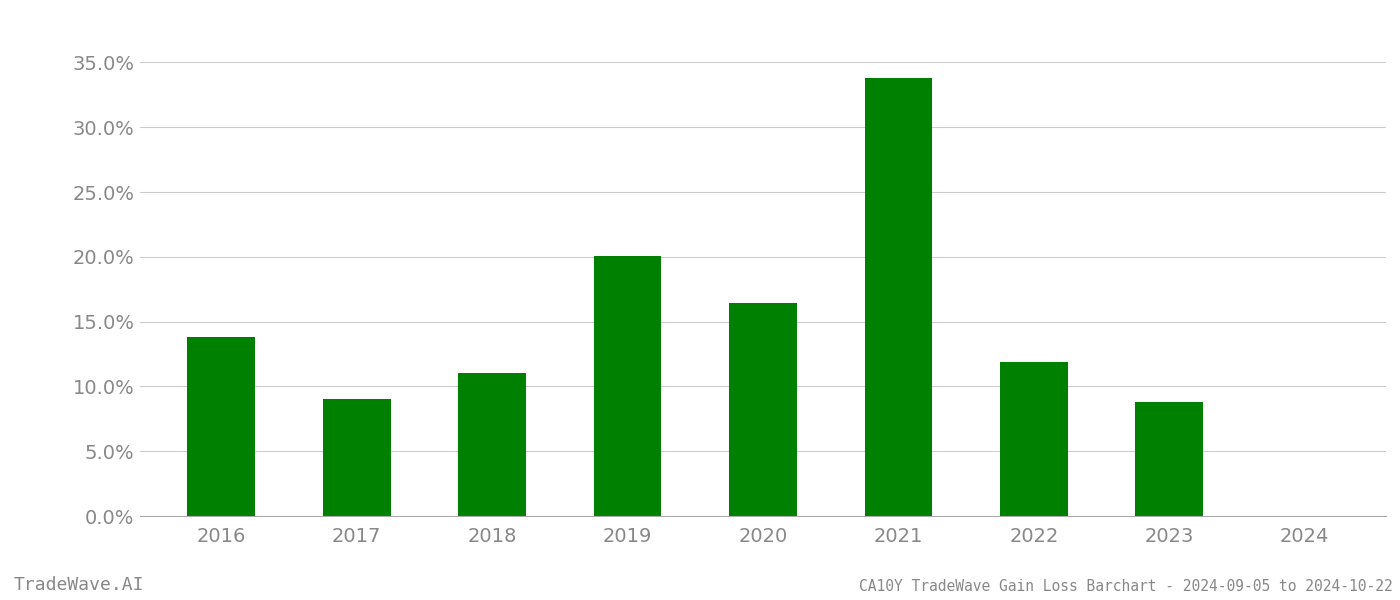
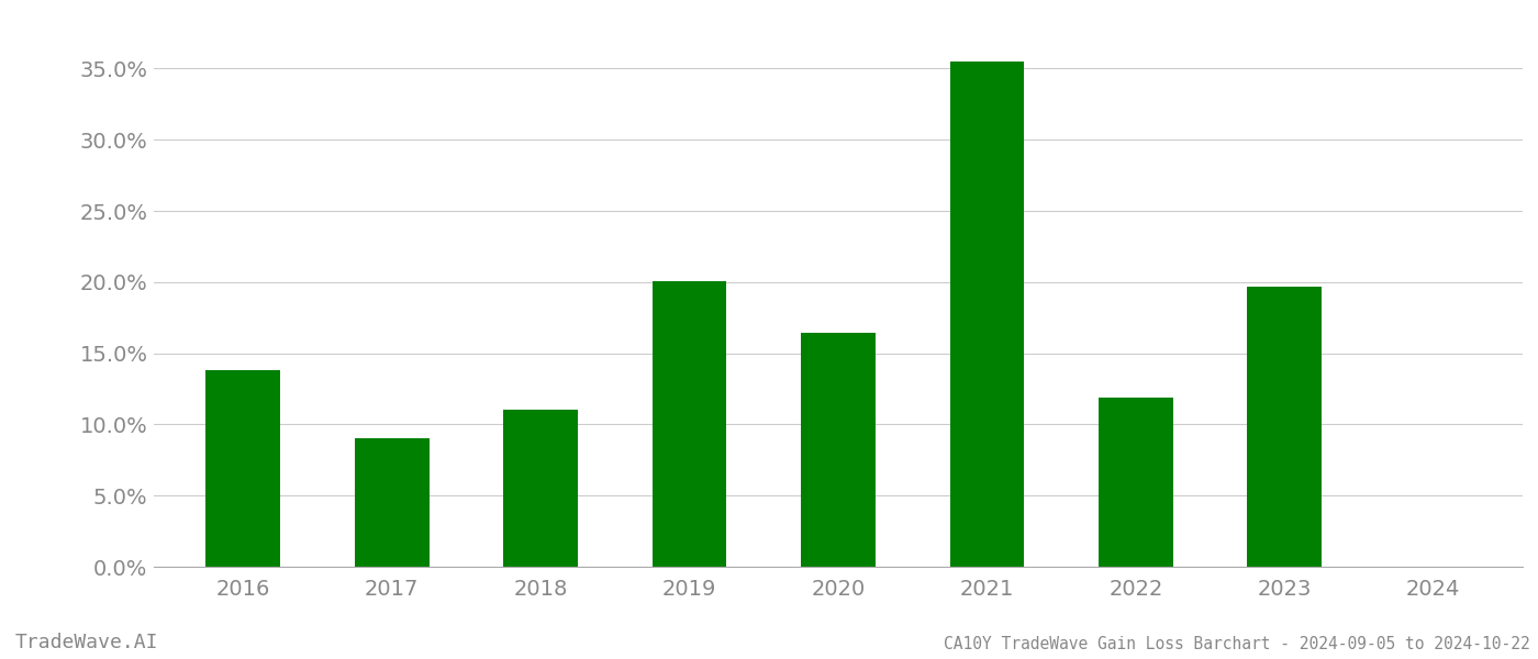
2021: 33.8% -> 35.5%
2023: 8.8% -> 19.7%
